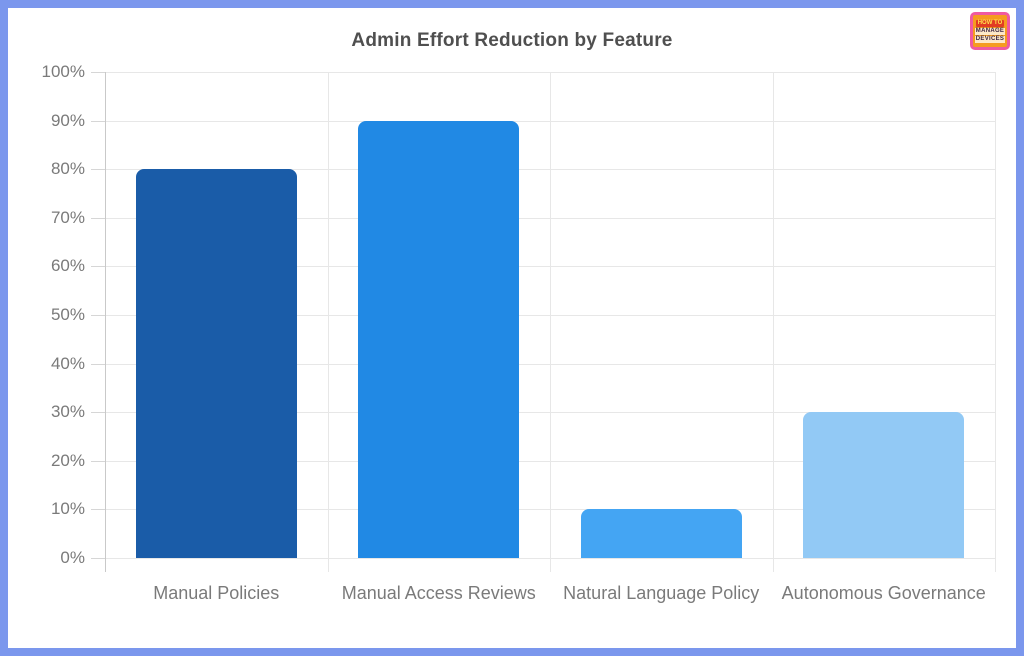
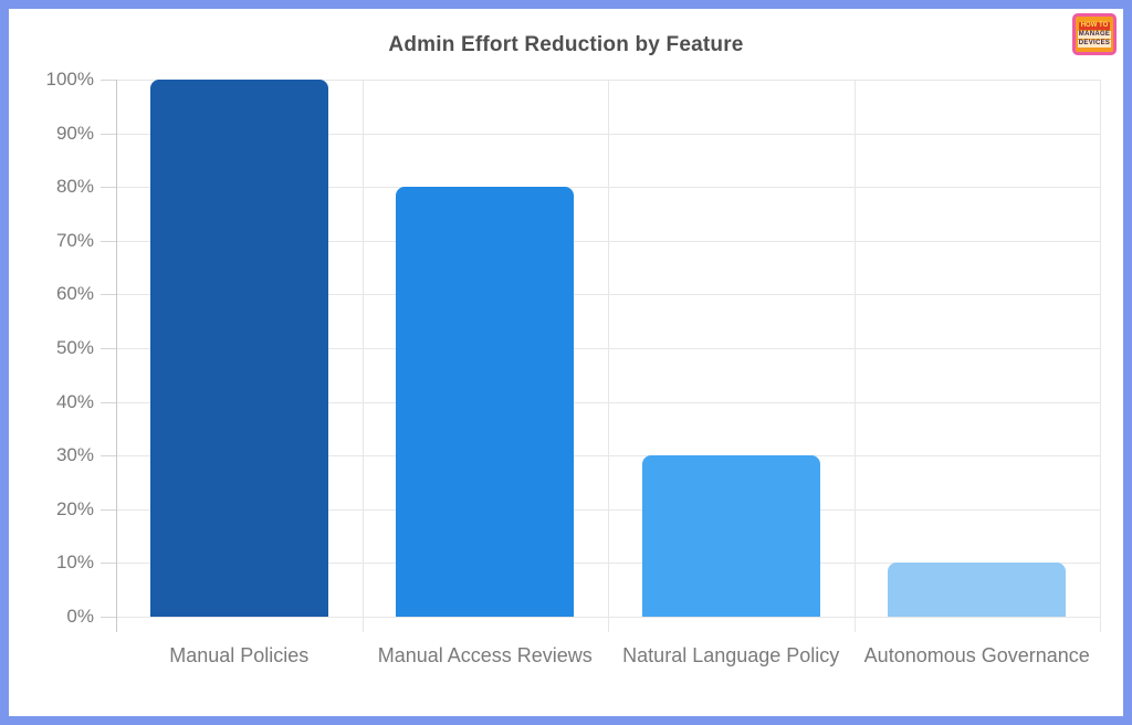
Manual Policies: 80% -> 100%
Manual Access Reviews: 90% -> 80%
Natural Language Policy: 10% -> 30%
Autonomous Governance: 30% -> 10%
